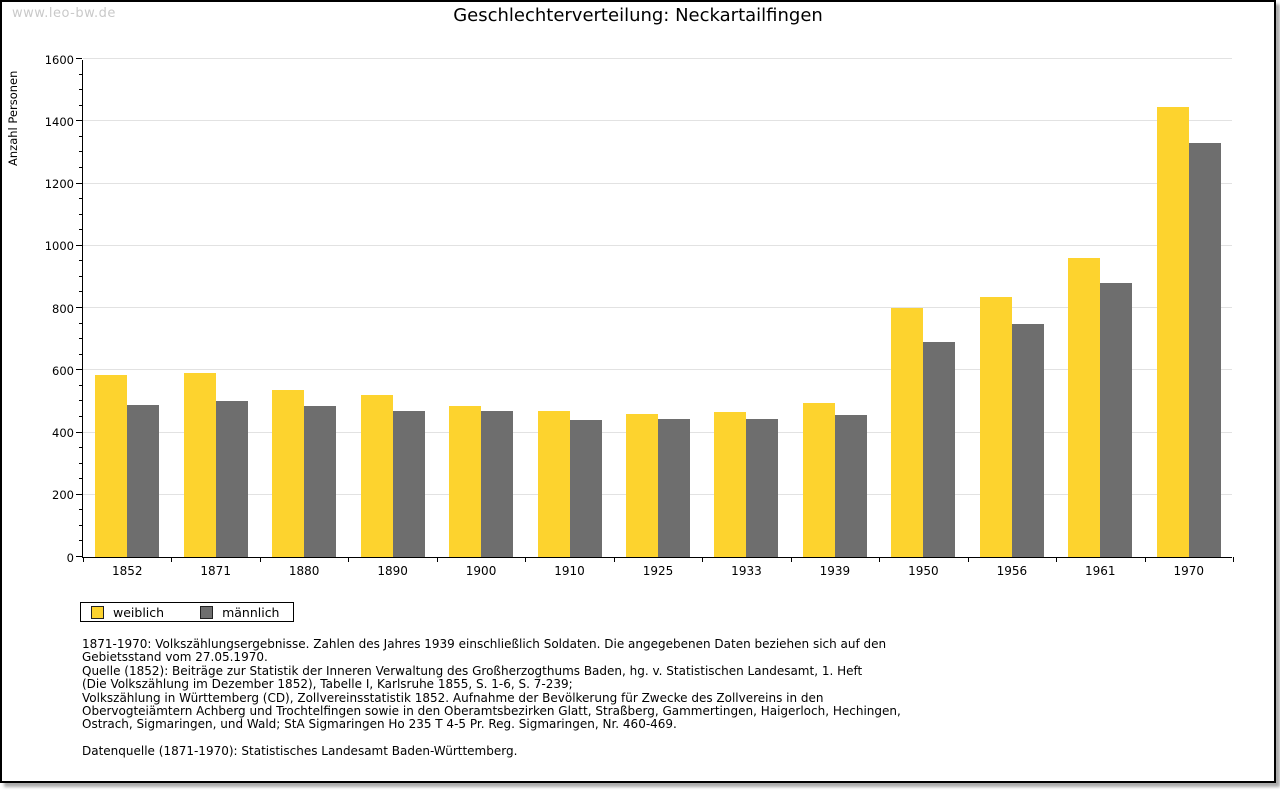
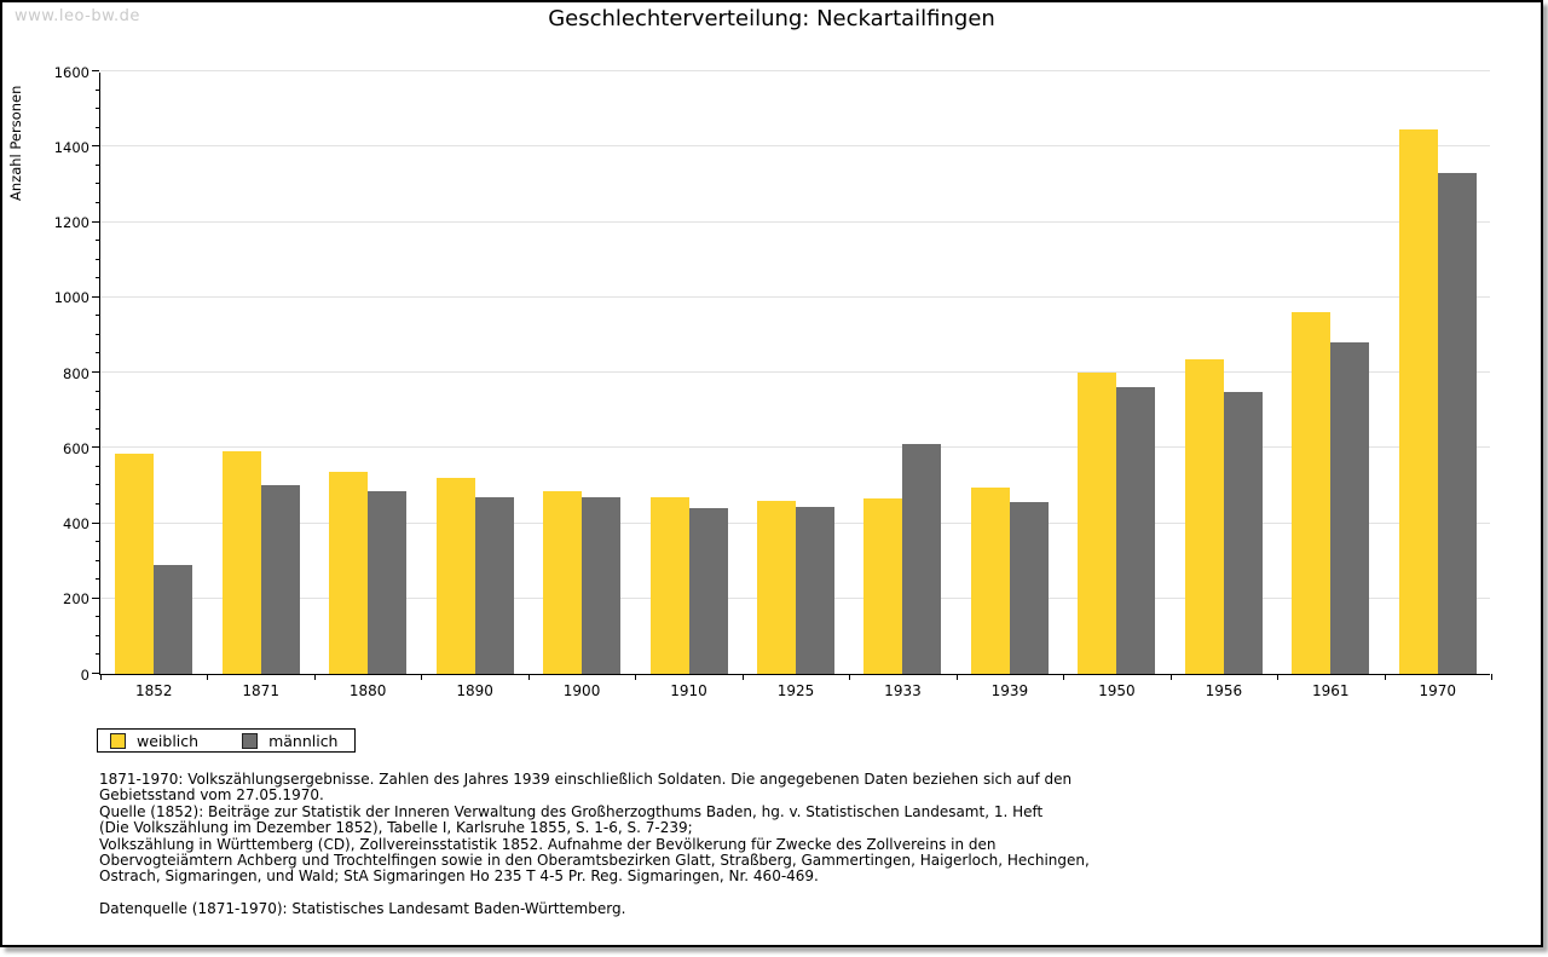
männlich/1852: 490 -> 290
männlich/1933: 440 -> 610
männlich/1950: 690 -> 760
